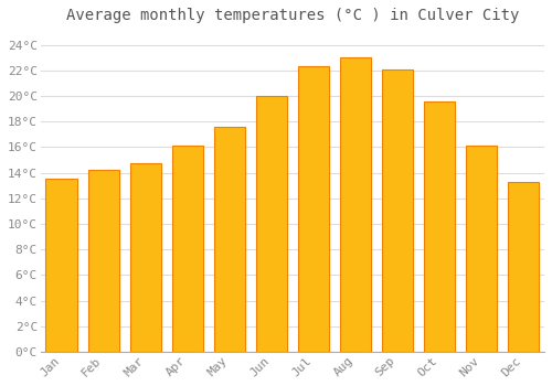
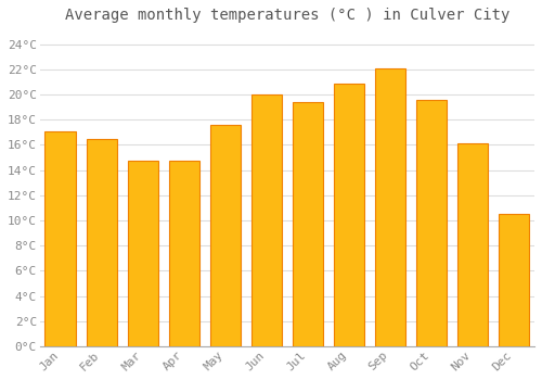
Jan: 13.5°C -> 17.1°C
Feb: 14.2°C -> 16.5°C
Apr: 16.1°C -> 14.7°C
Jul: 22.3°C -> 19.4°C
Aug: 23.0°C -> 20.9°C
Dec: 13.3°C -> 10.5°C
